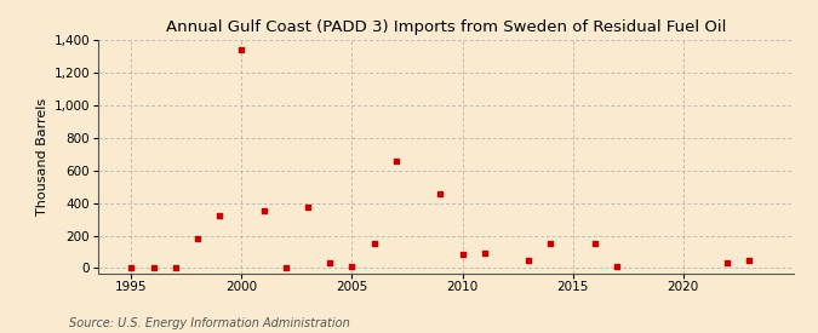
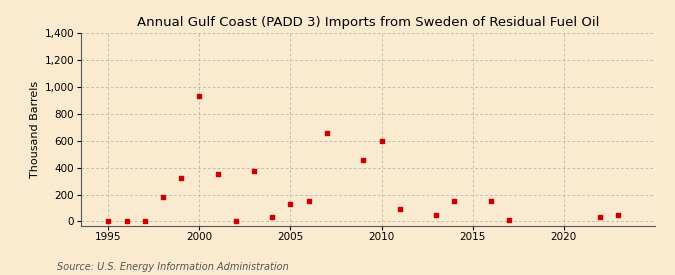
2000: 1,340 -> 930
2005: 10 -> 130
2010: 80 -> 600
